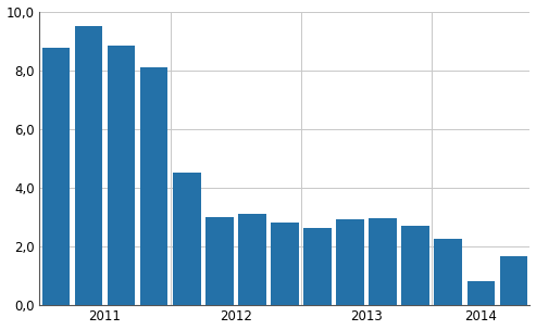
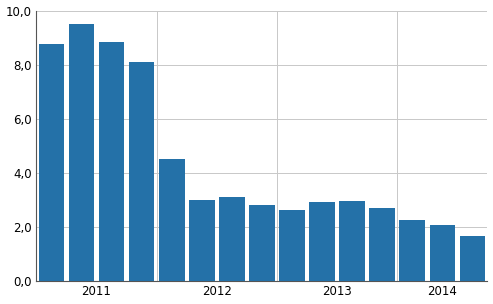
2014: 0,80 -> 2,05
